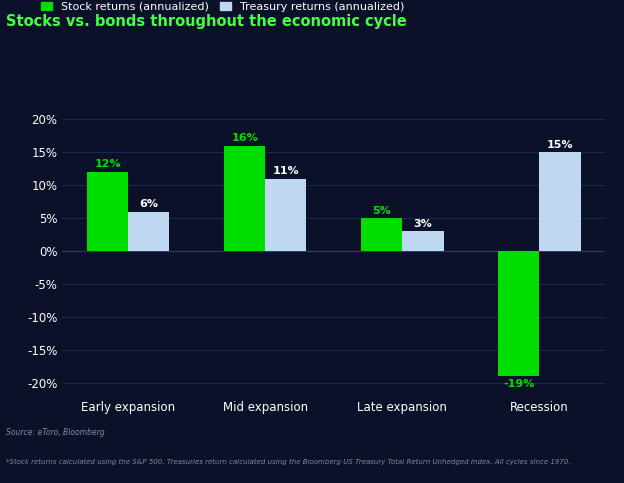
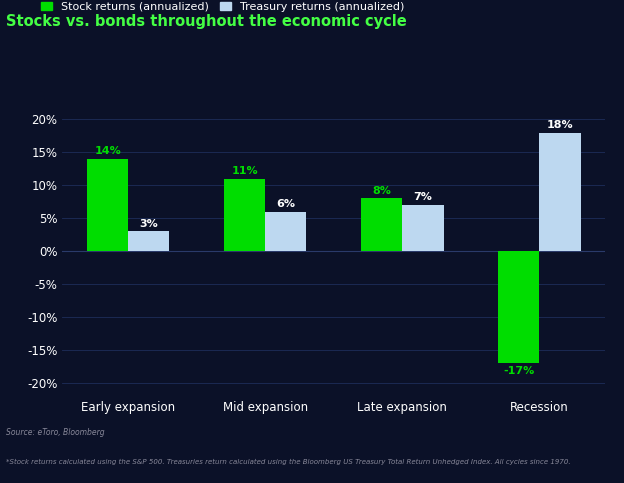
Stock returns (annualized)/Early expansion: 12% -> 14%
Treasury returns (annualized)/Early expansion: 6% -> 3%
Stock returns (annualized)/Mid expansion: 16% -> 11%
Treasury returns (annualized)/Mid expansion: 11% -> 6%
Stock returns (annualized)/Late expansion: 5% -> 8%
Treasury returns (annualized)/Late expansion: 3% -> 7%
Stock returns (annualized)/Recession: -19% -> -17%
Treasury returns (annualized)/Recession: 15% -> 18%
